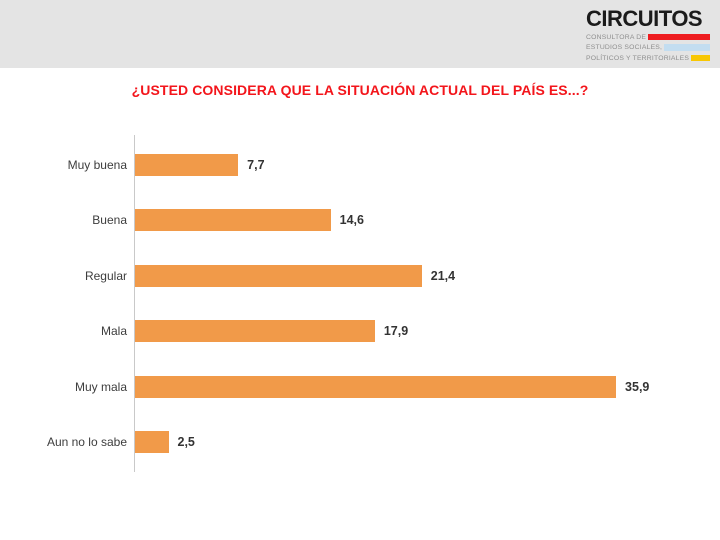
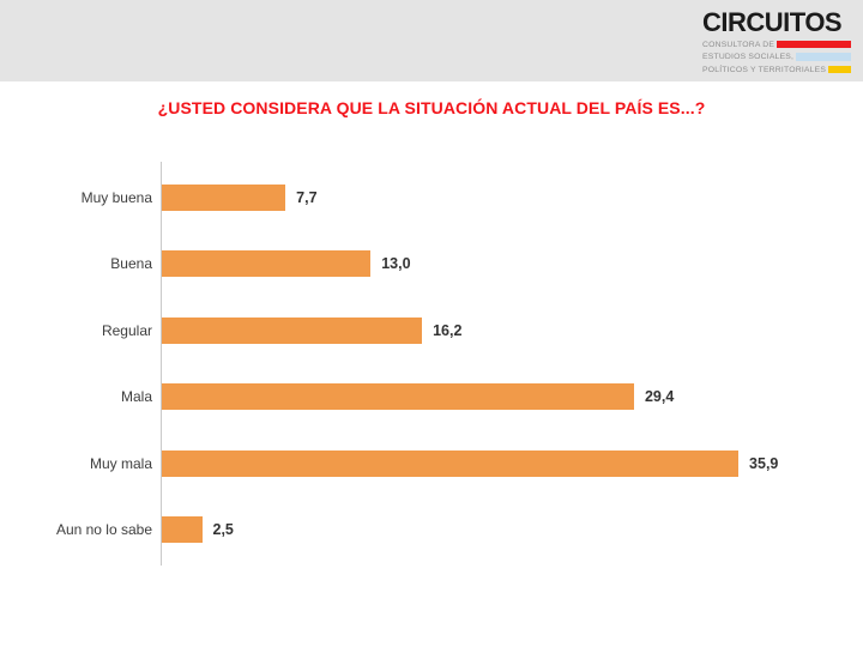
Buena: 14,6 -> 13,0
Regular: 21,4 -> 16,2
Mala: 17,9 -> 29,4
